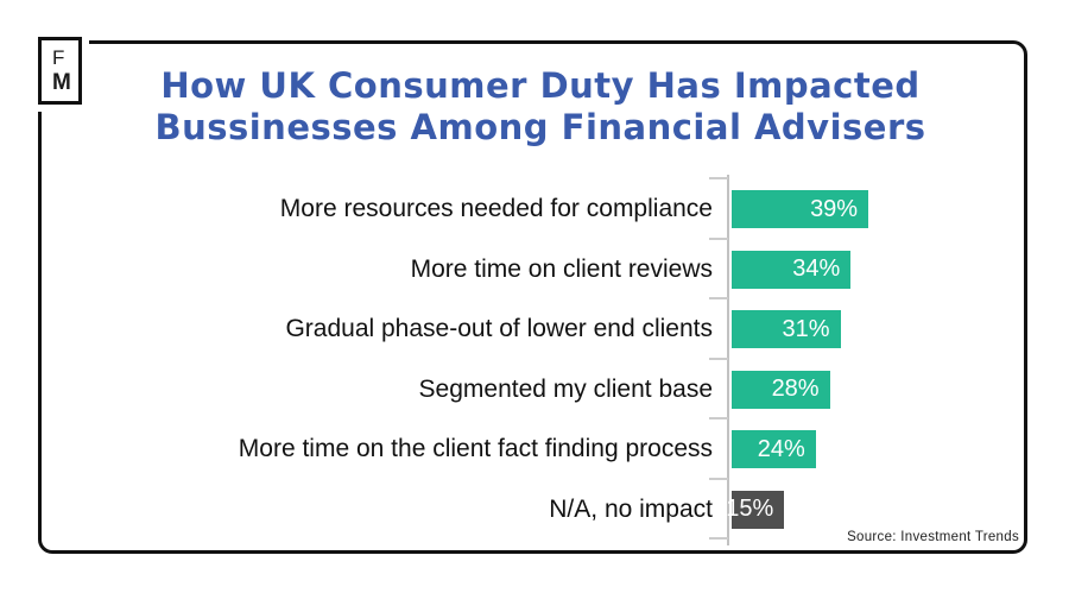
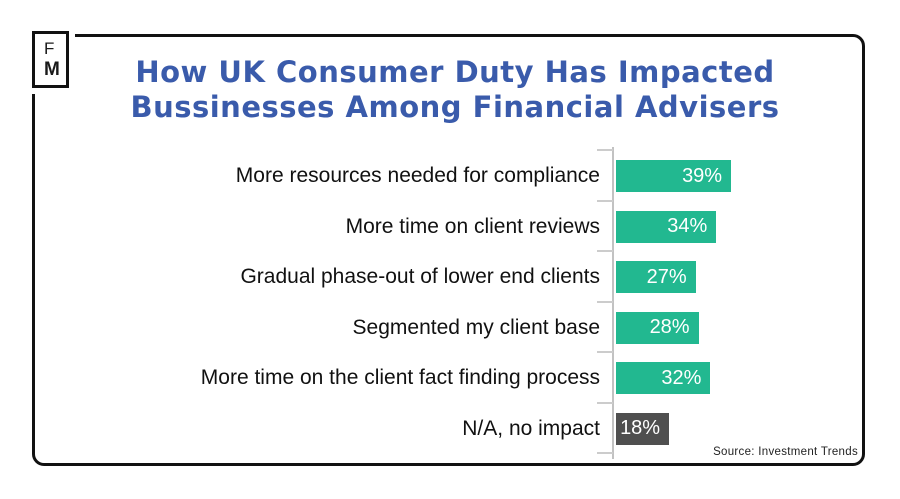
Gradual phase-out of lower end clients: 31% -> 27%
More time on the client fact finding process: 24% -> 32%
N/A, no impact: 15% -> 18%
